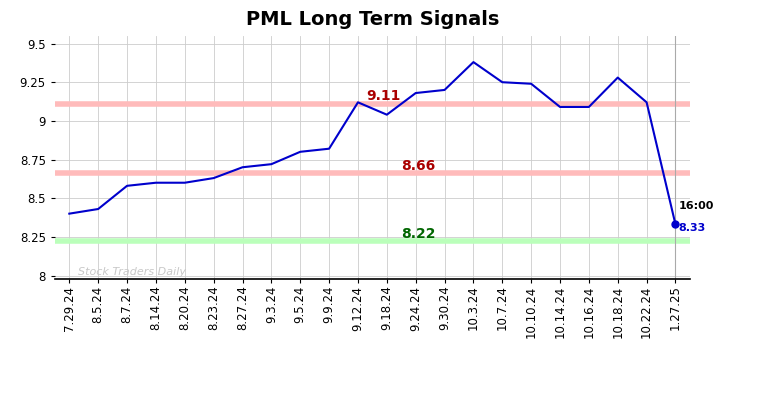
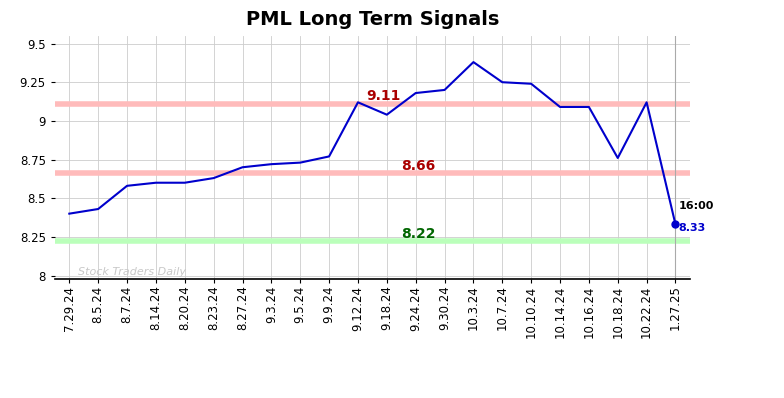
9.5.24: 8.80 -> 8.73
9.9.24: 8.82 -> 8.77
10.18.24: 9.28 -> 8.76
